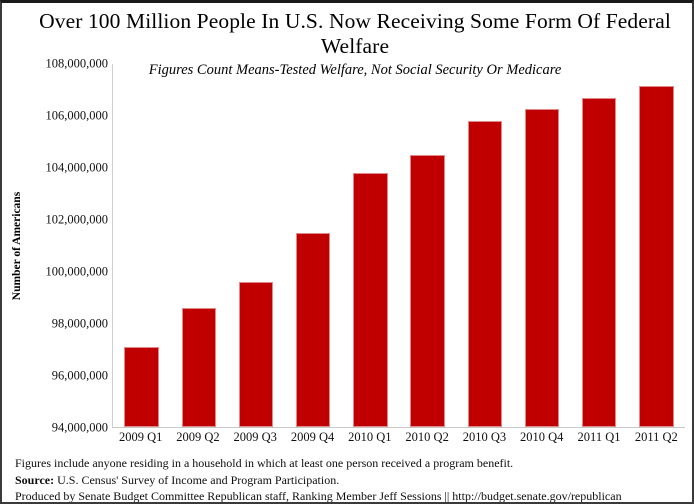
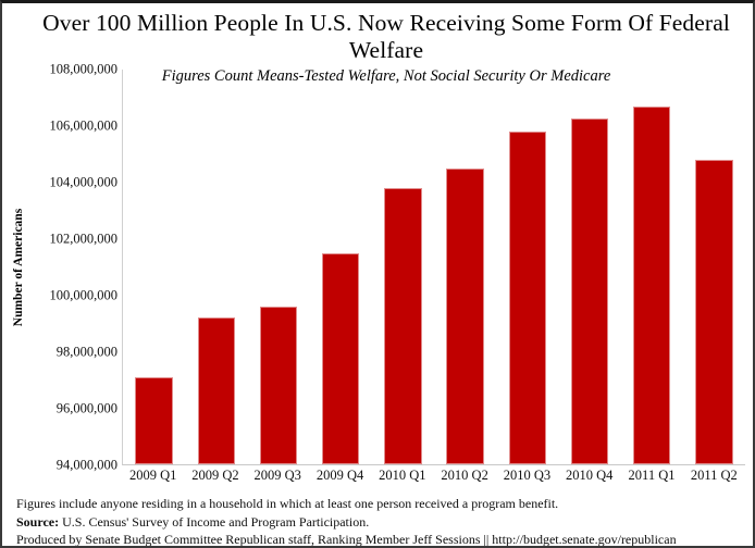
2009 Q2: 98600000 -> 99200000
2011 Q2: 107200000 -> 104800000
